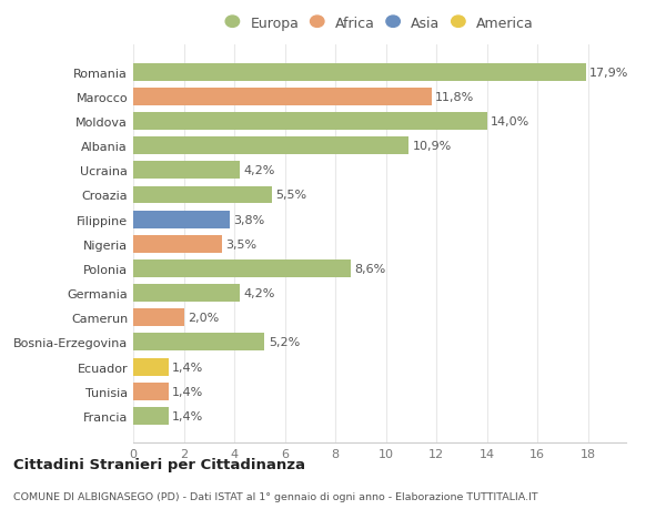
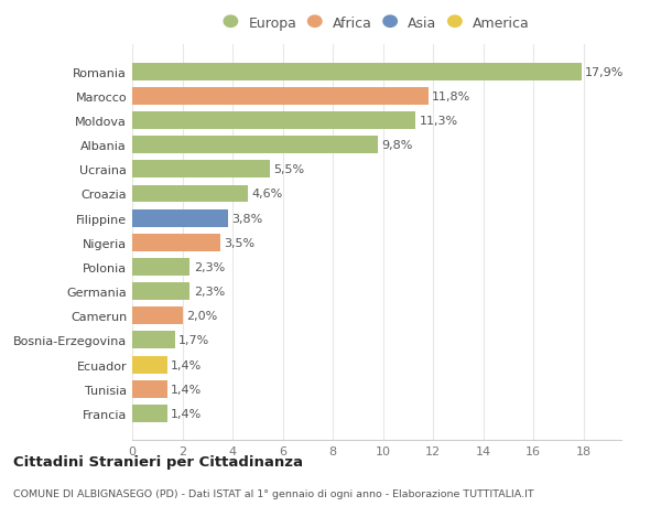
Moldova: 14,0% -> 11,3%
Albania: 10,9% -> 9,8%
Ucraina: 4,2% -> 5,5%
Croazia: 5,5% -> 4,6%
Polonia: 8,6% -> 2,3%
Germania: 4,2% -> 2,3%
Bosnia-Erzegovina: 5,2% -> 1,7%
